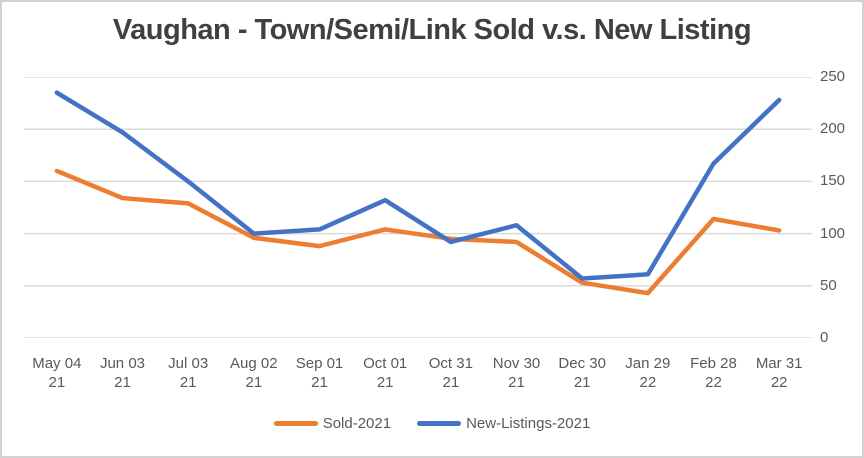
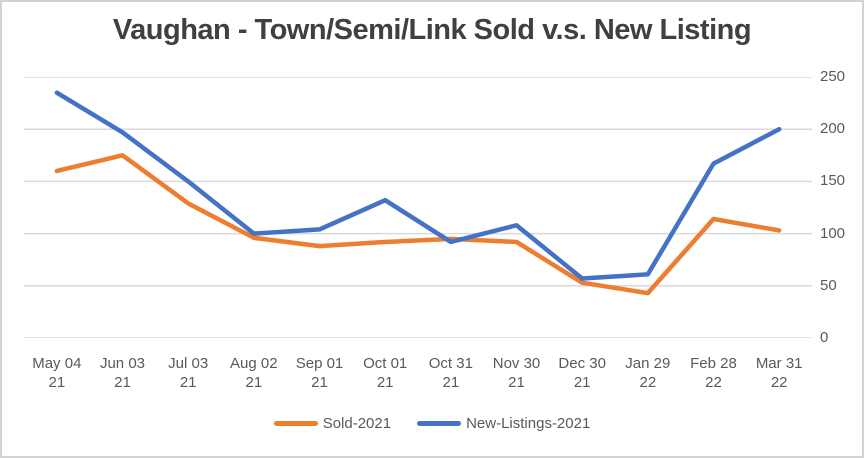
Sold-2021/Jun 03 21: 134 -> 175
Sold-2021/Oct 01 21: 104 -> 92
New-Listings-2021/Mar 31 22: 228 -> 200
